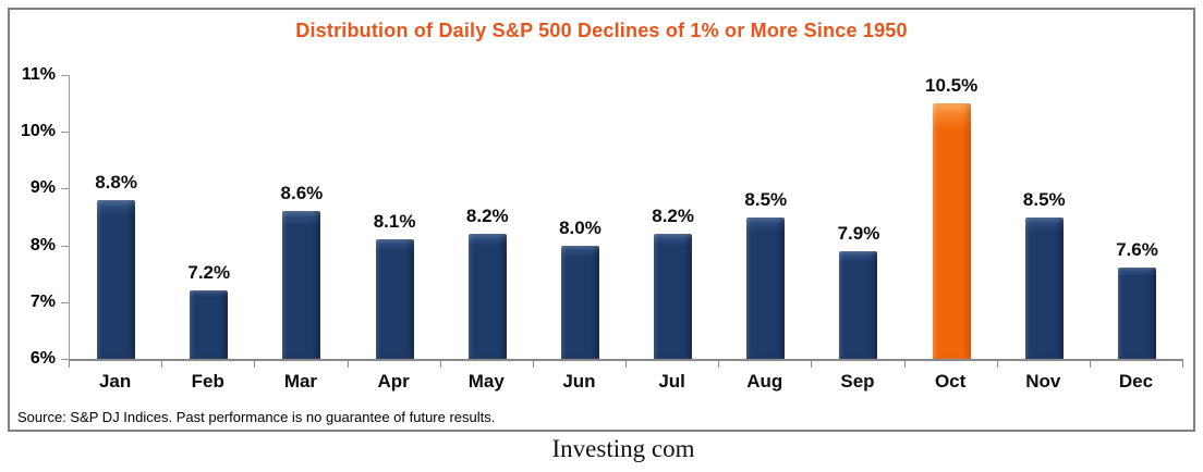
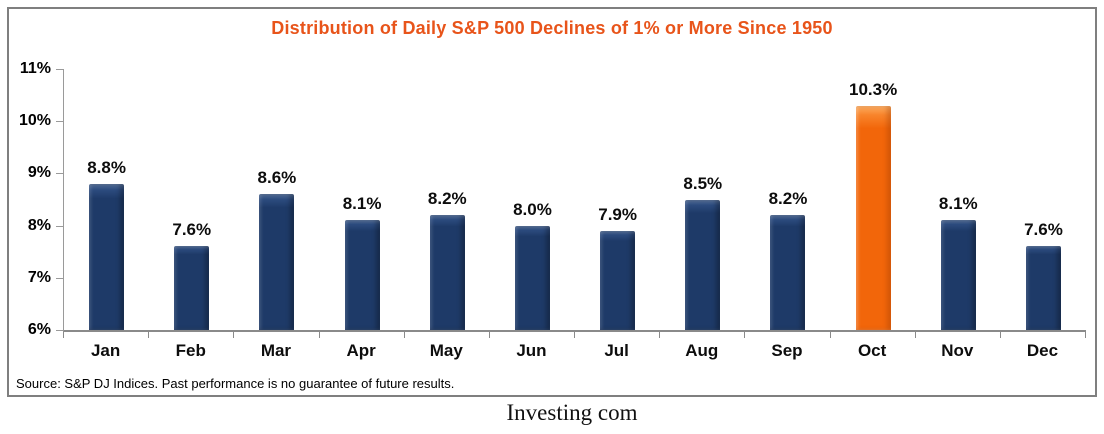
Feb: 7.2% -> 7.6%
Jul: 8.2% -> 7.9%
Sep: 7.9% -> 8.2%
Oct: 10.5% -> 10.3%
Nov: 8.5% -> 8.1%
